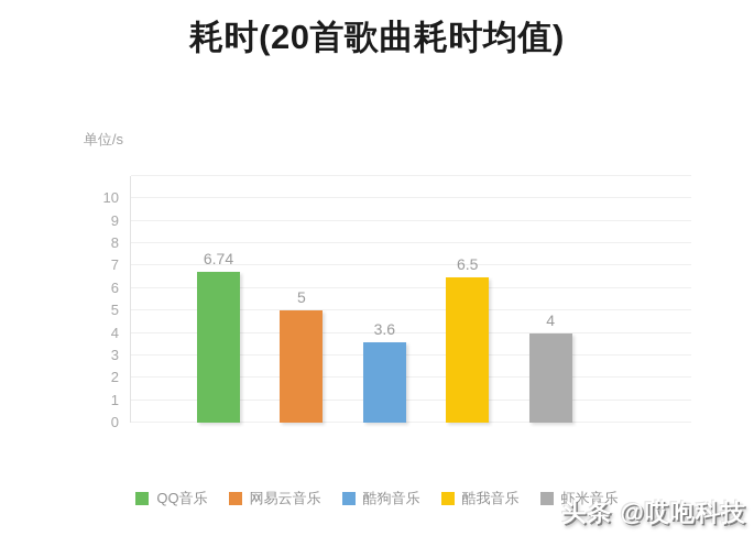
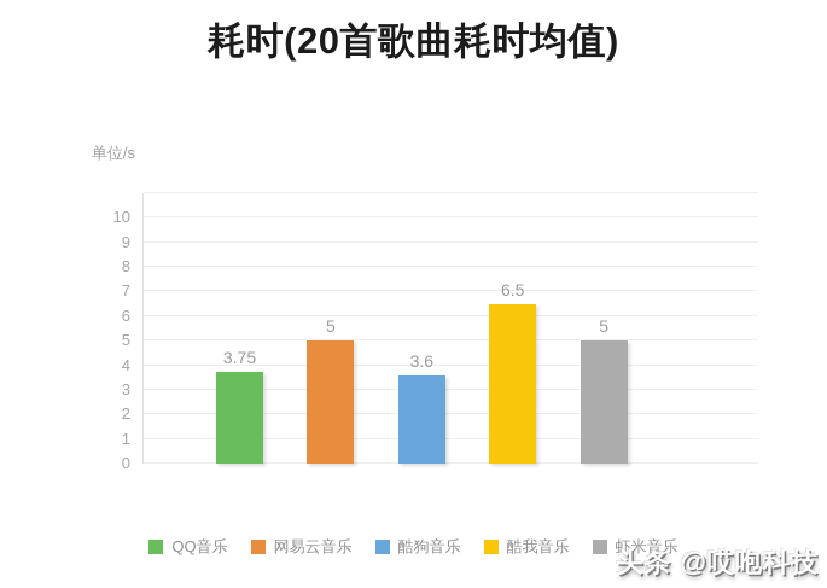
QQ音乐: 6.74 -> 3.75
虾米音乐: 4 -> 5
